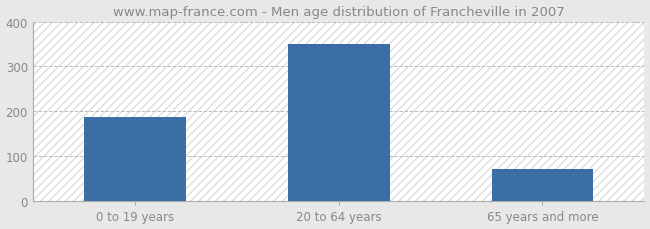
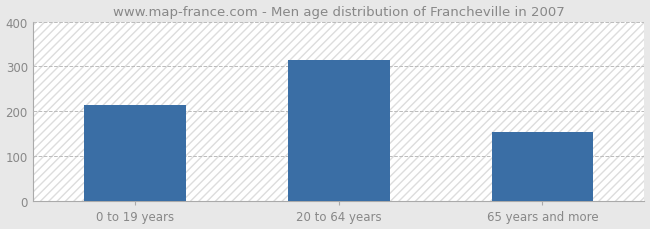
0 to 19 years: 188 -> 215
20 to 64 years: 351 -> 315
65 years and more: 71 -> 155
